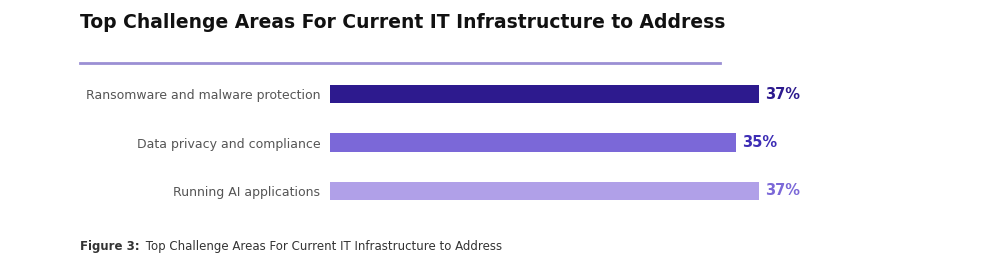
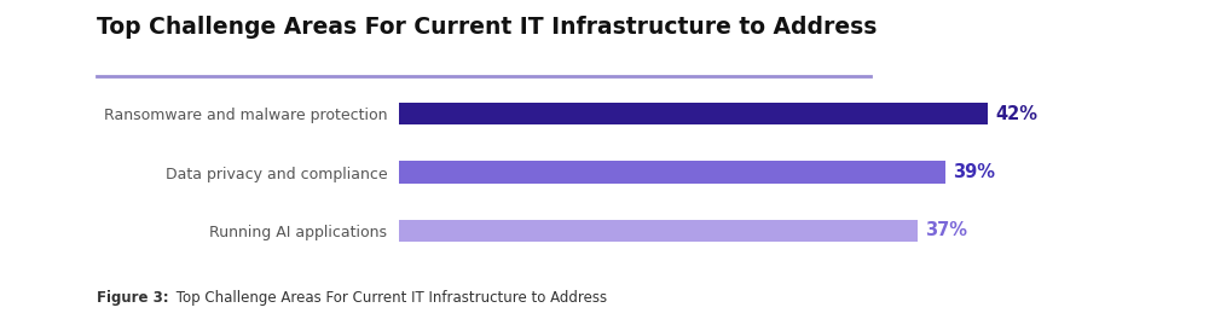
Ransomware and malware protection: 37% -> 42%
Data privacy and compliance: 35% -> 39%
